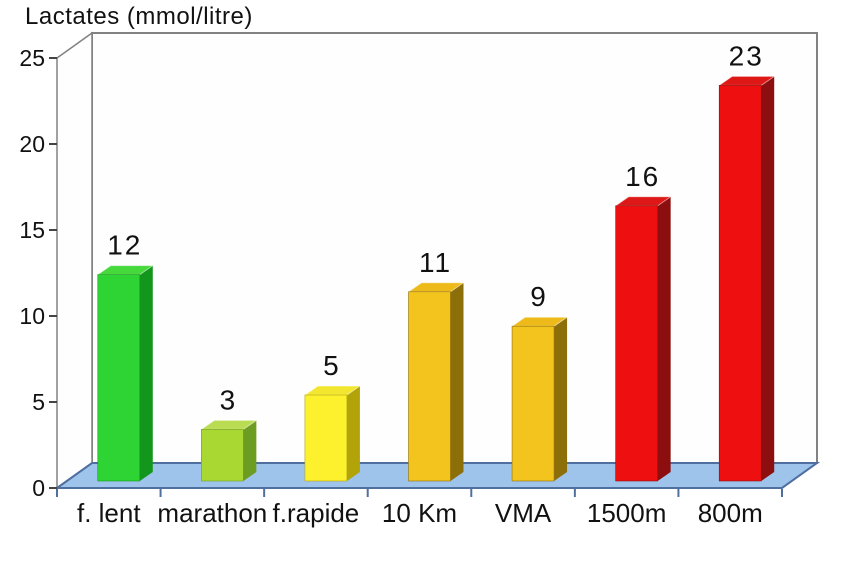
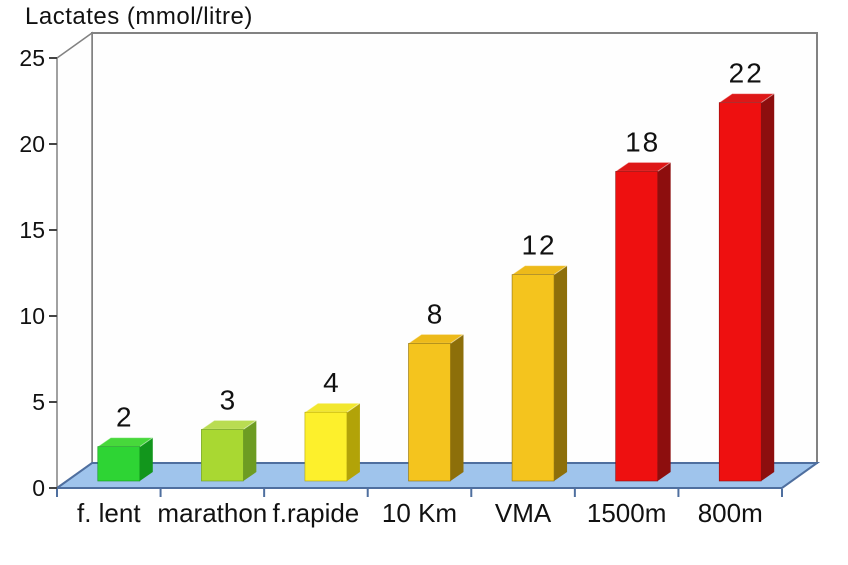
f. lent: 12 -> 2
f.rapide: 5 -> 4
10 Km: 11 -> 8
VMA: 9 -> 12
1500m: 16 -> 18
800m: 23 -> 22
